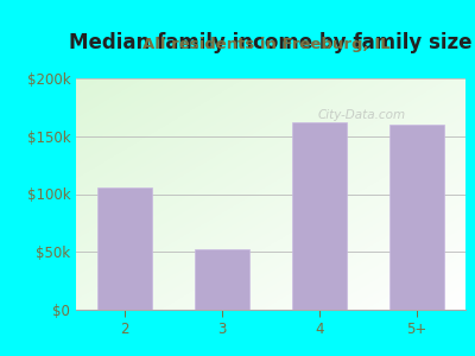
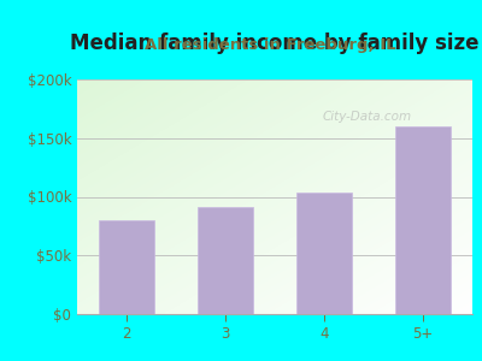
2: $106k -> $80k
3: $52k -> $91k
4: $162k -> $104k
